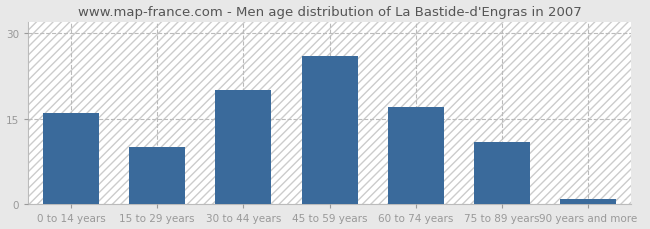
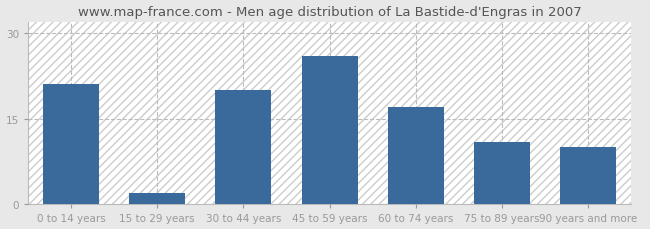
0 to 14 years: 16 -> 21
15 to 29 years: 10 -> 2
90 years and more: 1 -> 10
